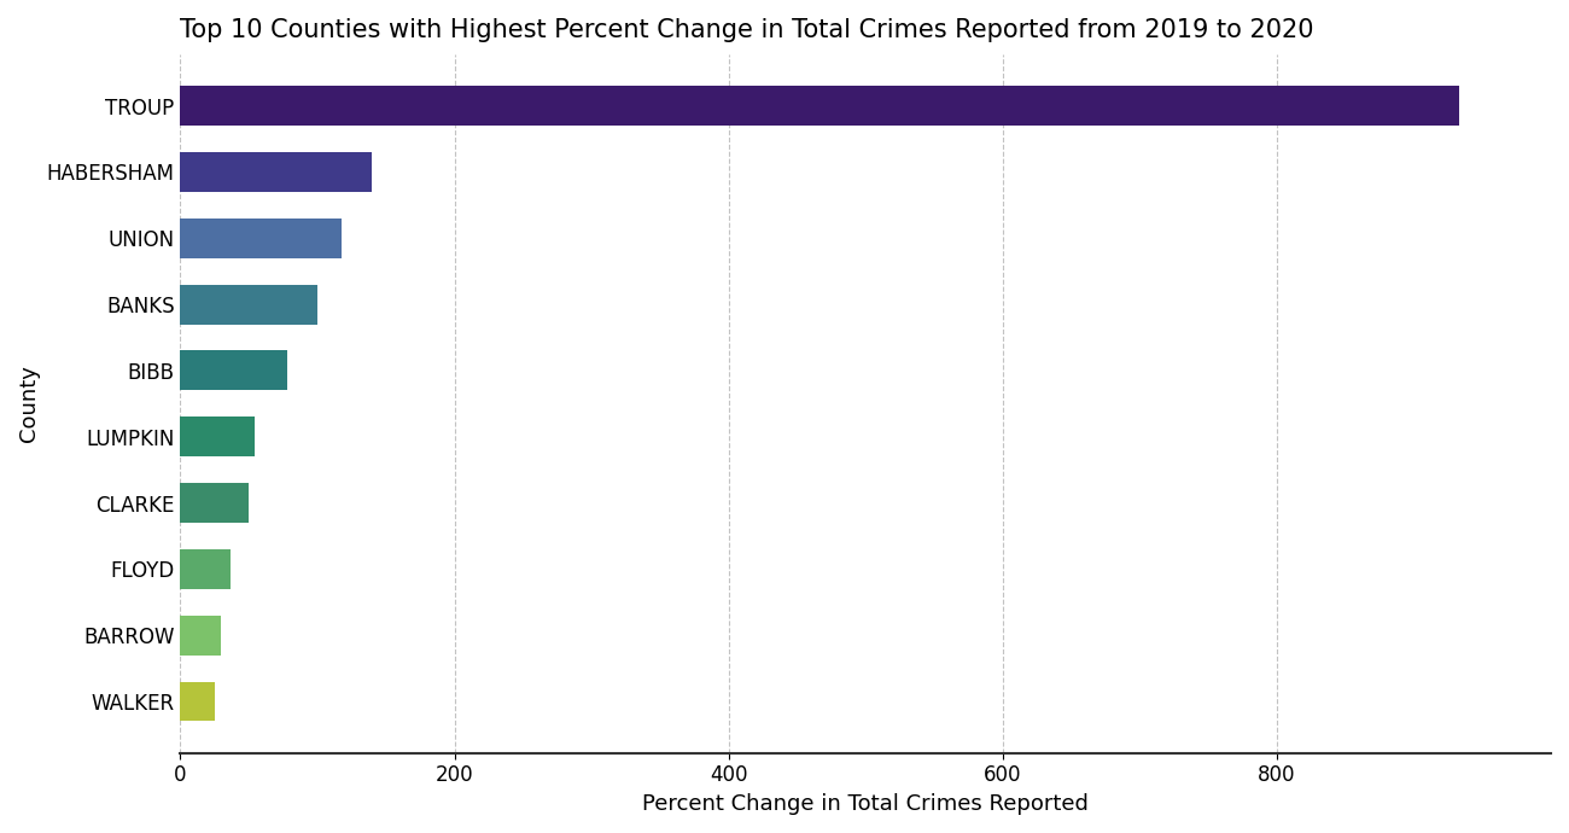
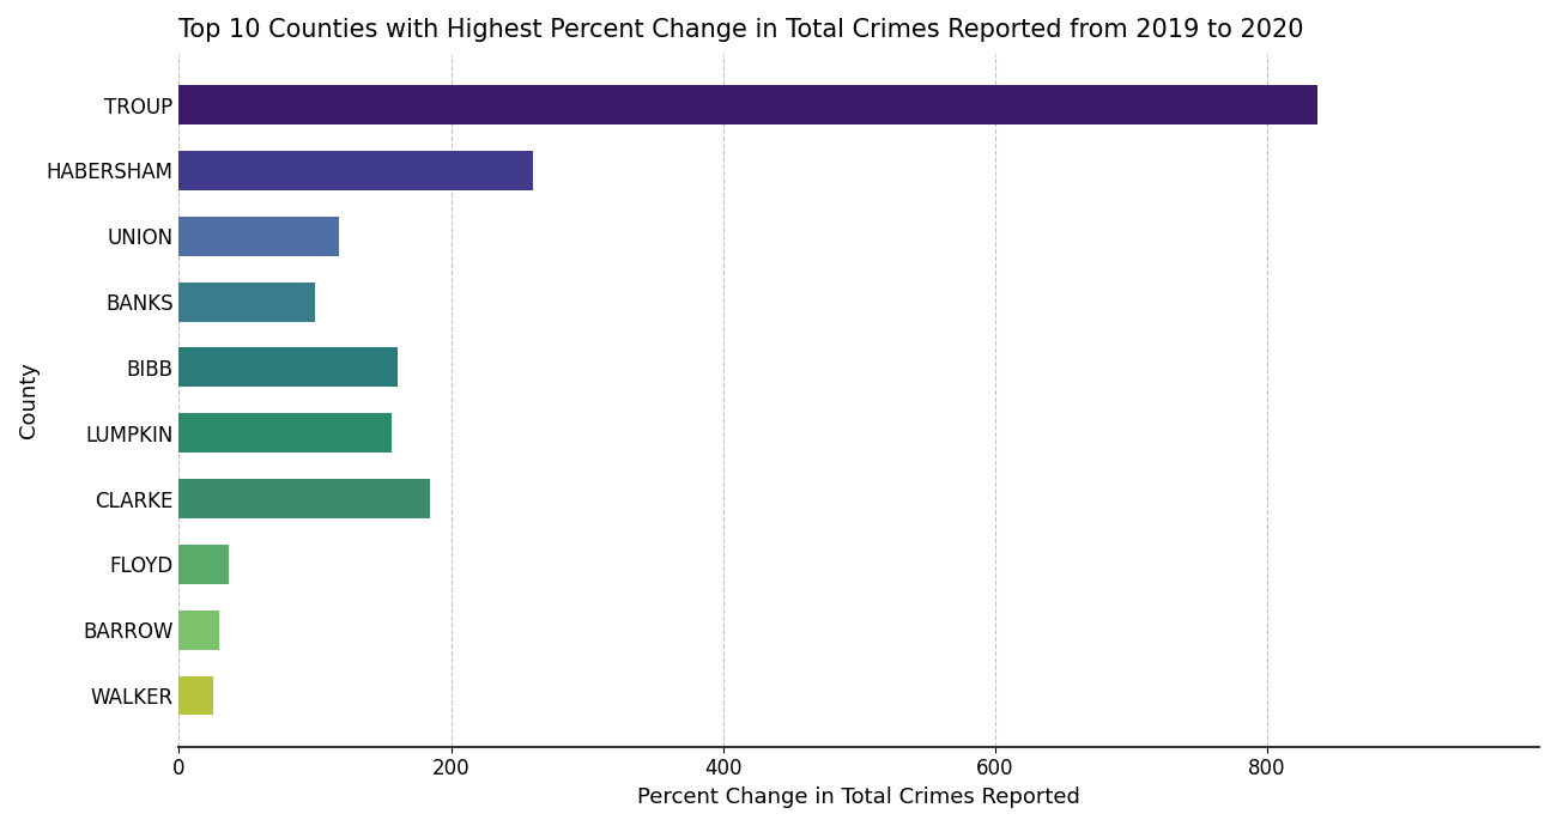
TROUP: 933 -> 837
HABERSHAM: 140 -> 260
BIBB: 78 -> 161
LUMPKIN: 54 -> 156
CLARKE: 50 -> 185
